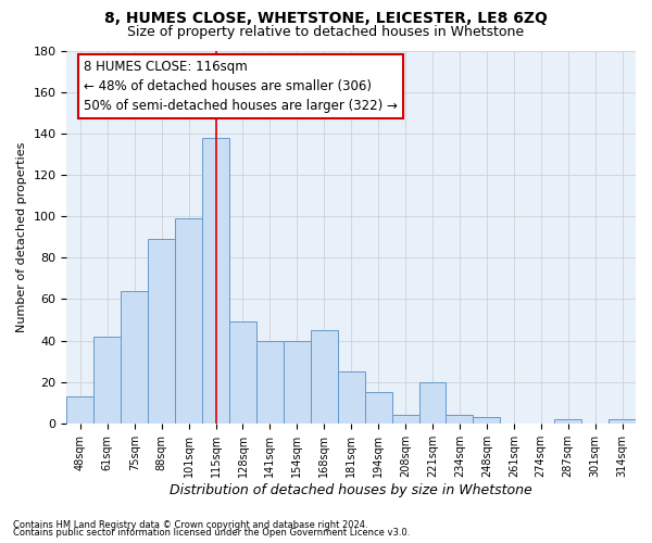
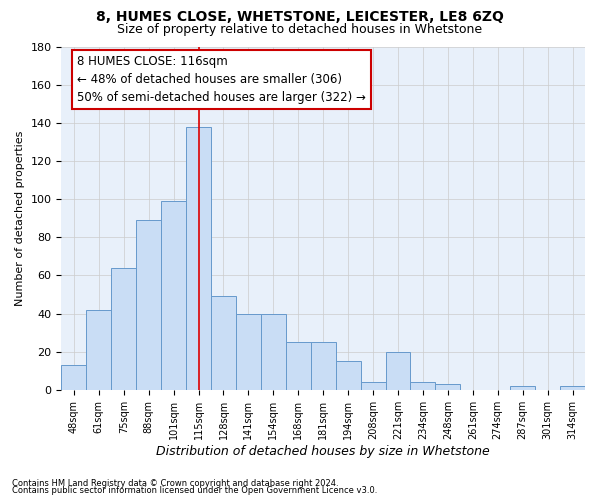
168sqm: 45 -> 25
